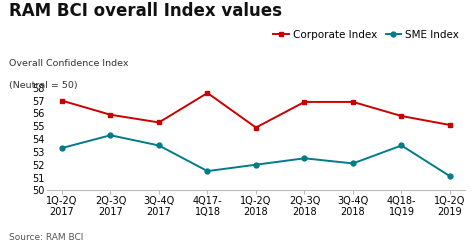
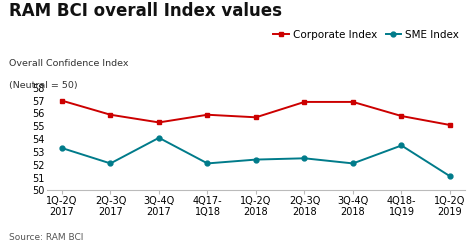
SME Index/2Q-3Q 2017: 54.3 -> 52.1
SME Index/3Q-4Q 2017: 53.5 -> 54.1
Corporate Index/4Q17- 1Q18: 57.6 -> 55.9
SME Index/4Q17- 1Q18: 51.5 -> 52.1
Corporate Index/1Q-2Q 2018: 54.9 -> 55.7
SME Index/1Q-2Q 2018: 52.0 -> 52.4
